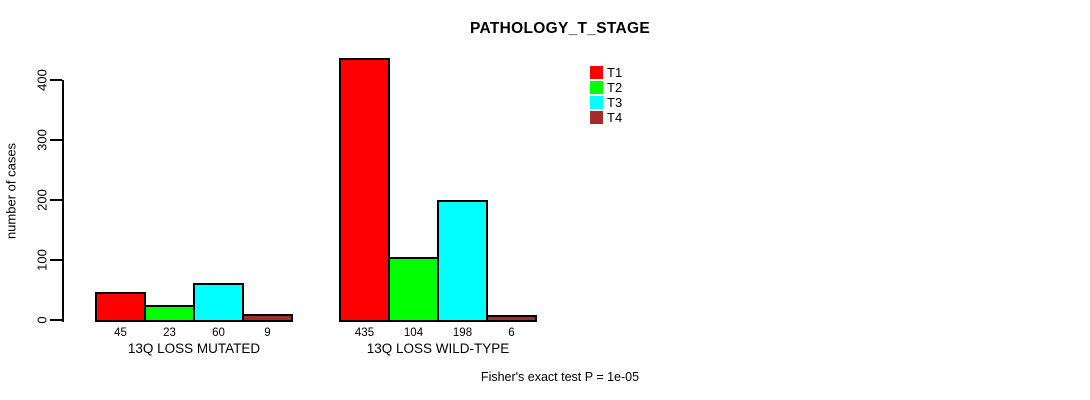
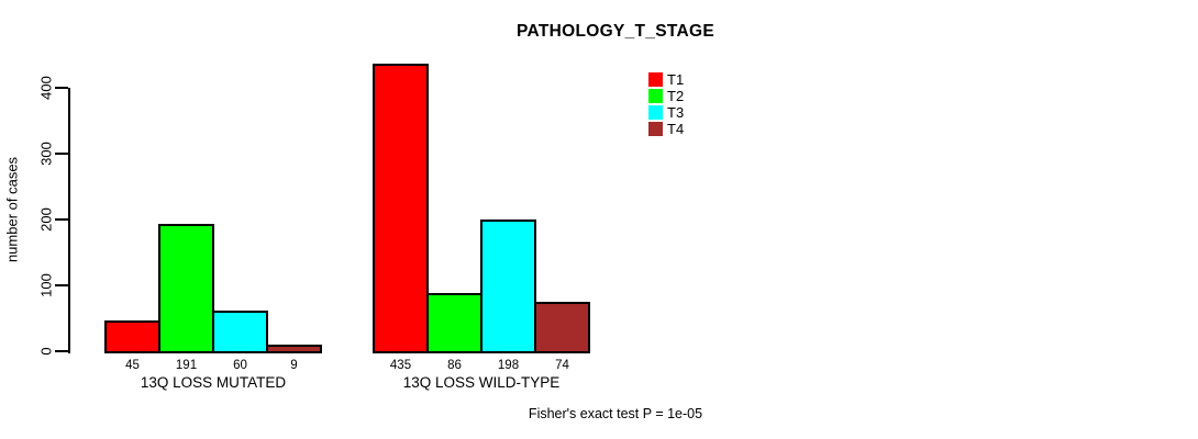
T2/13Q LOSS MUTATED: 23 -> 191
T2/13Q LOSS WILD-TYPE: 104 -> 86
T4/13Q LOSS WILD-TYPE: 6 -> 74
